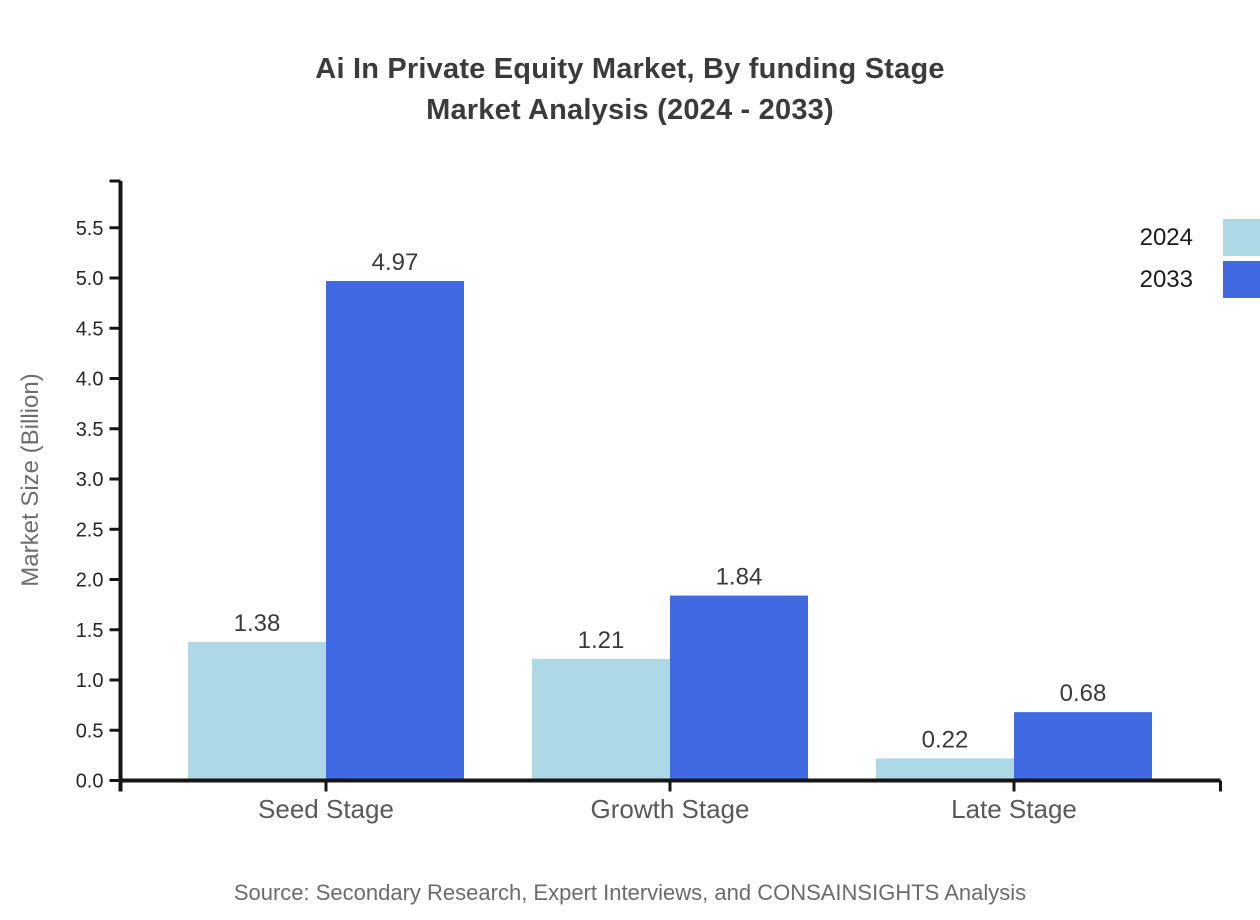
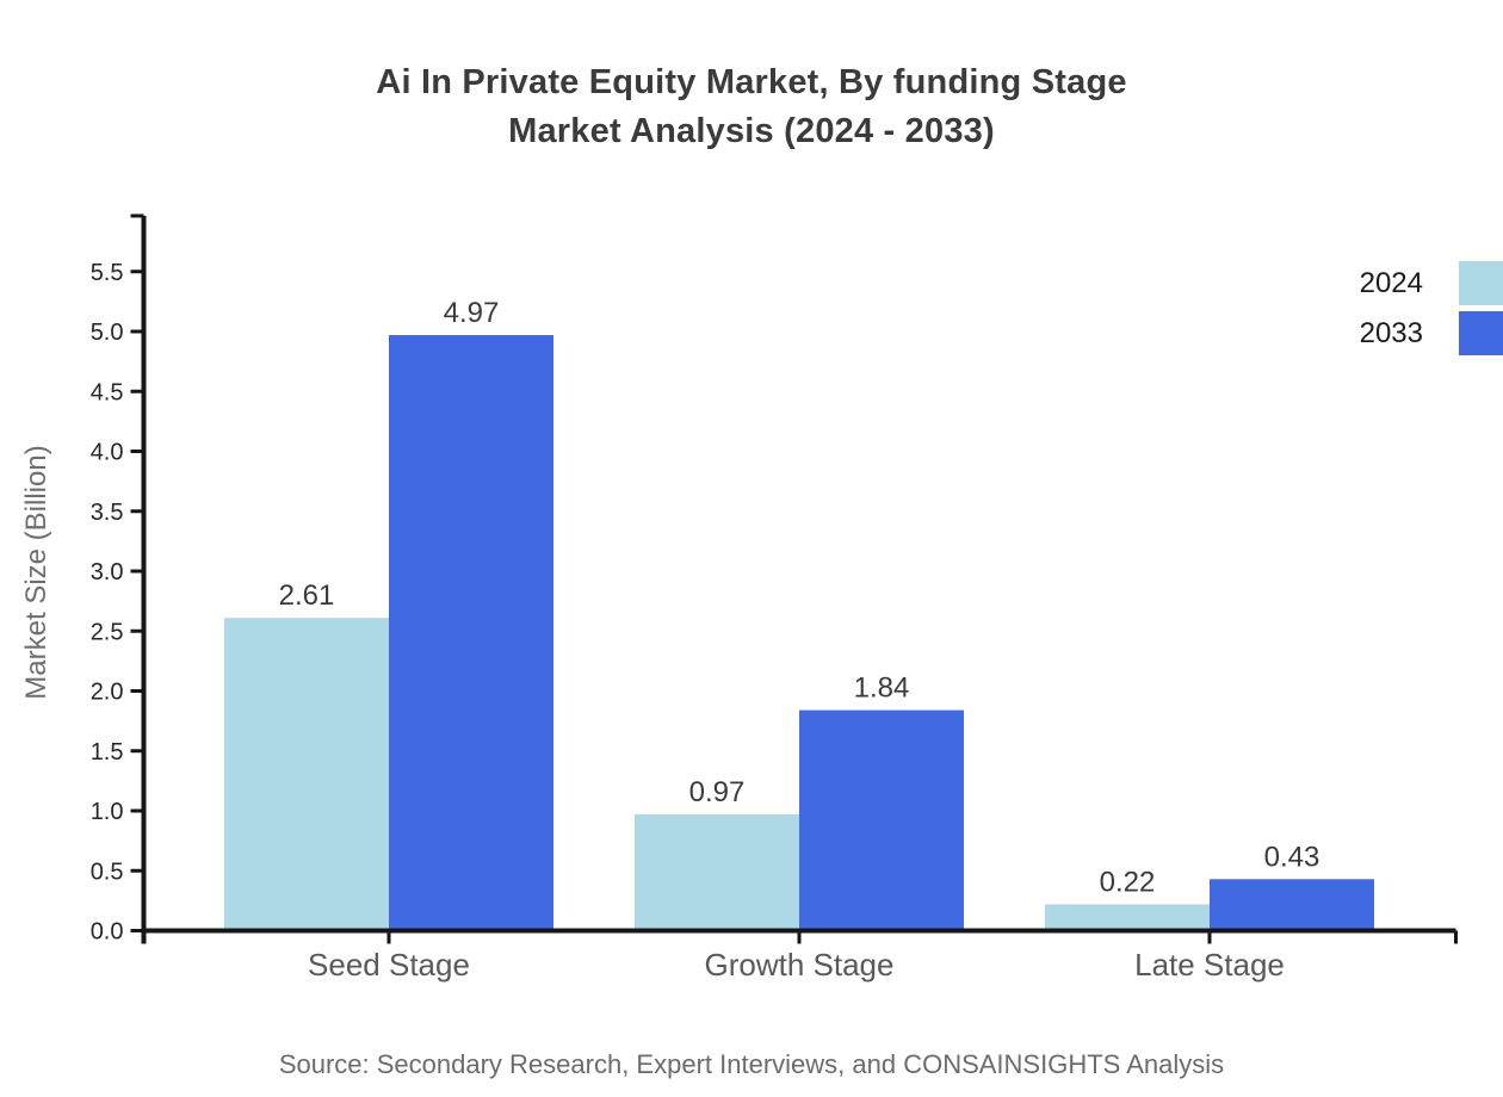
2024/Seed Stage: 1.38 -> 2.61
2024/Growth Stage: 1.21 -> 0.97
2033/Late Stage: 0.68 -> 0.43
